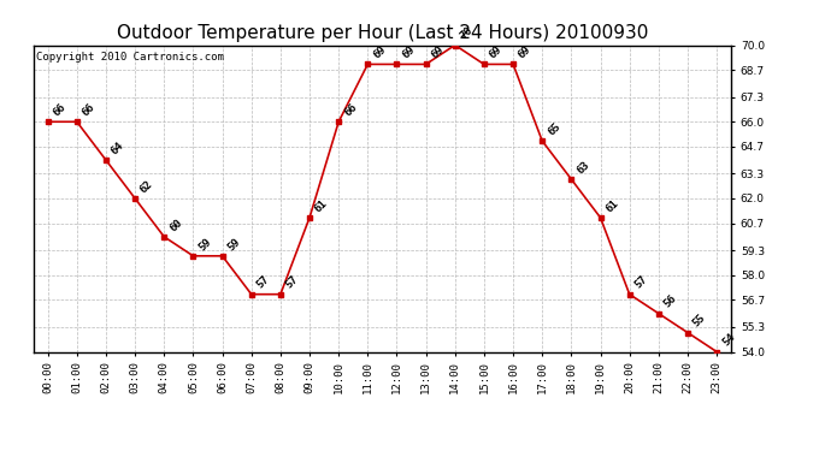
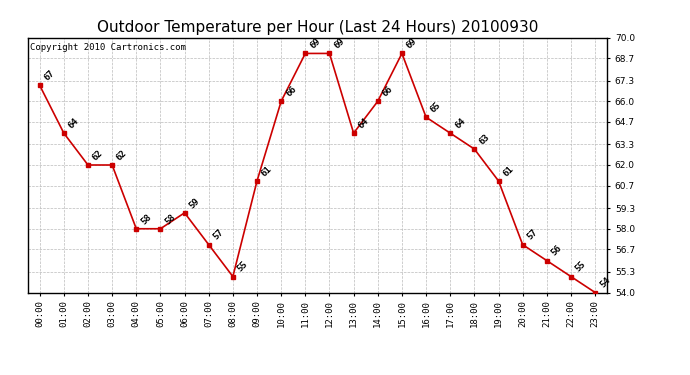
00:00: 66 -> 67
01:00: 66 -> 64
02:00: 64 -> 62
04:00: 60 -> 58
05:00: 59 -> 58
08:00: 57 -> 55
13:00: 69 -> 64
14:00: 70 -> 66
16:00: 69 -> 65
17:00: 65 -> 64
